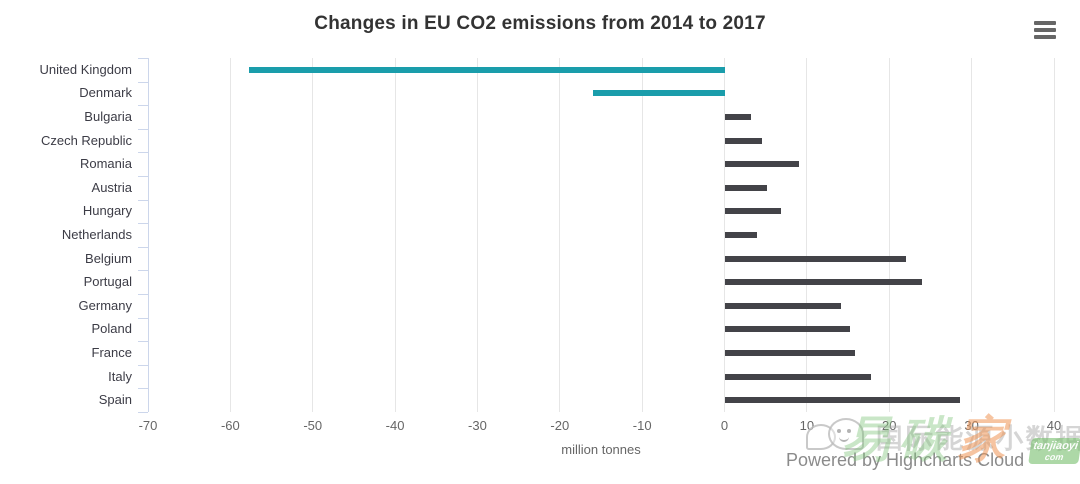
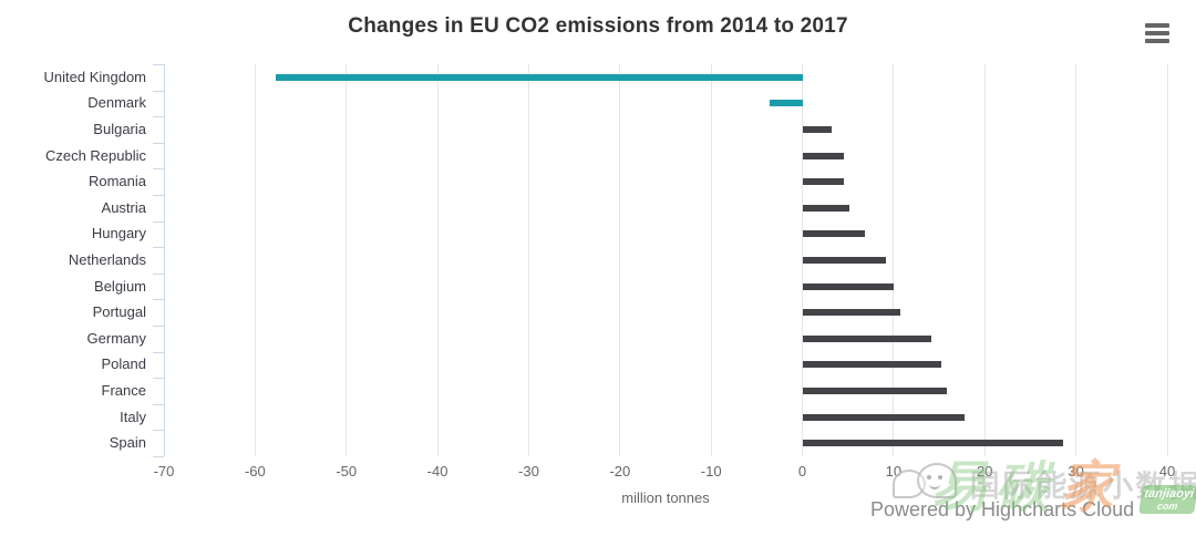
Denmark: -16 -> -4
Romania: 9 -> 5
Netherlands: 4 -> 9
Belgium: 22 -> 10
Portugal: 24 -> 11
